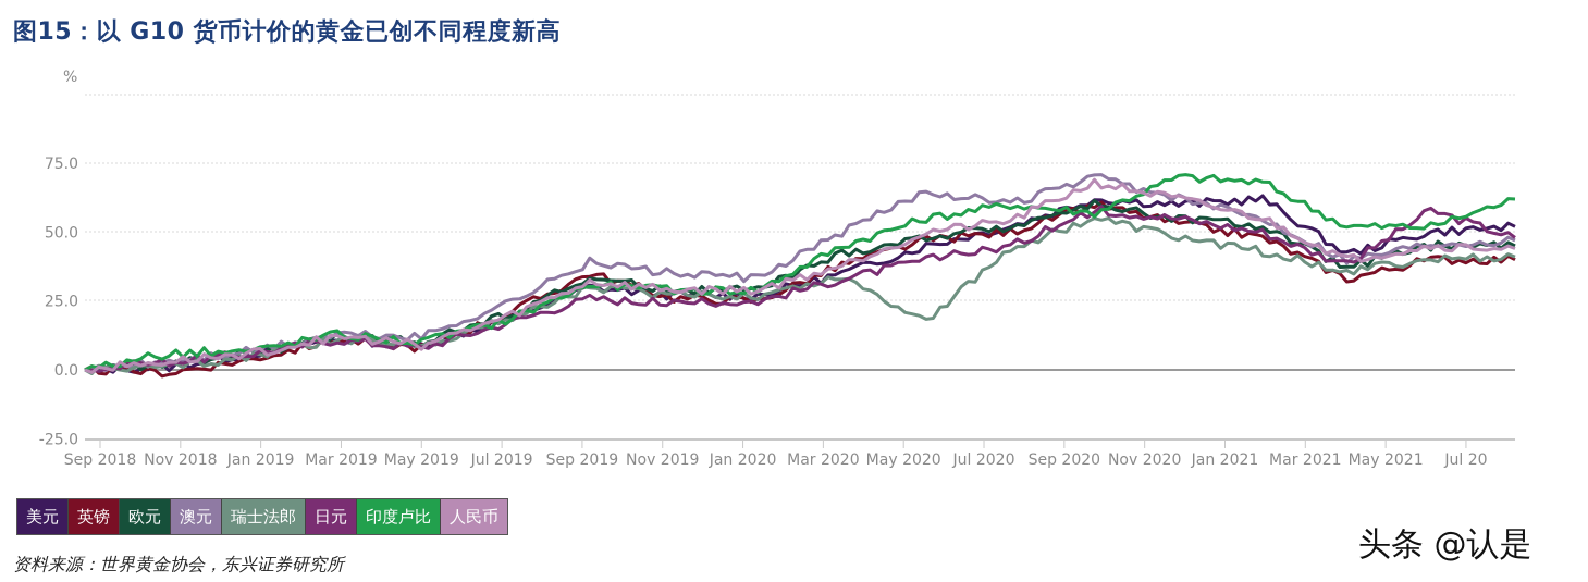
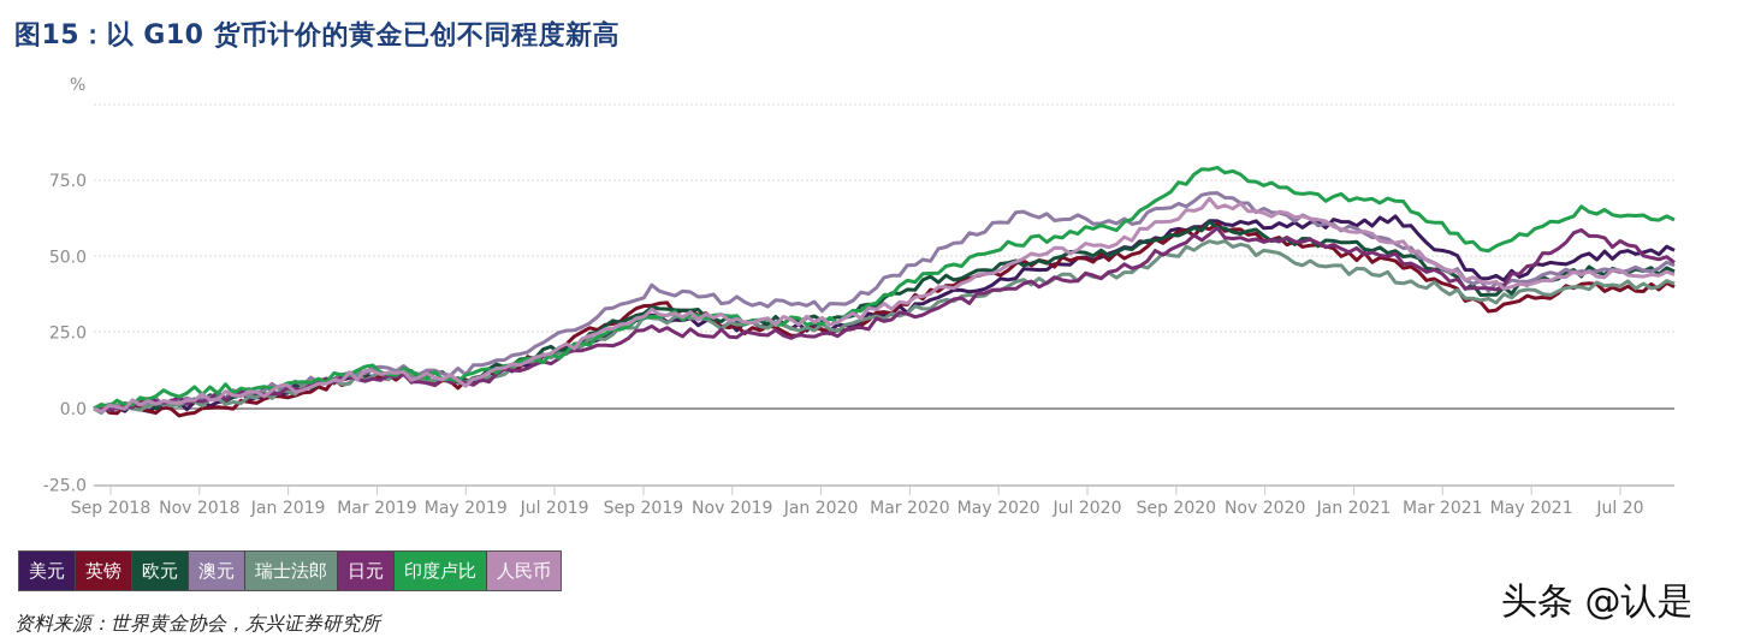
瑞士法郎/May 2020: 18 -> 42
印度卢比/Sep 2020: 57 -> 80
印度卢比/May 2021: 52 -> 65
